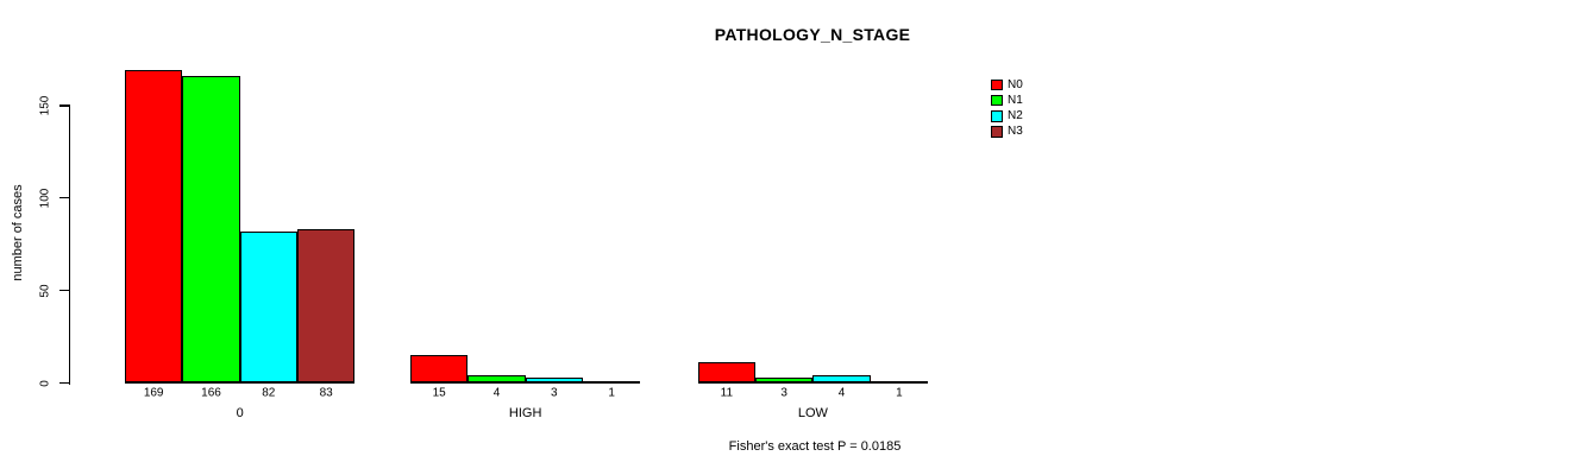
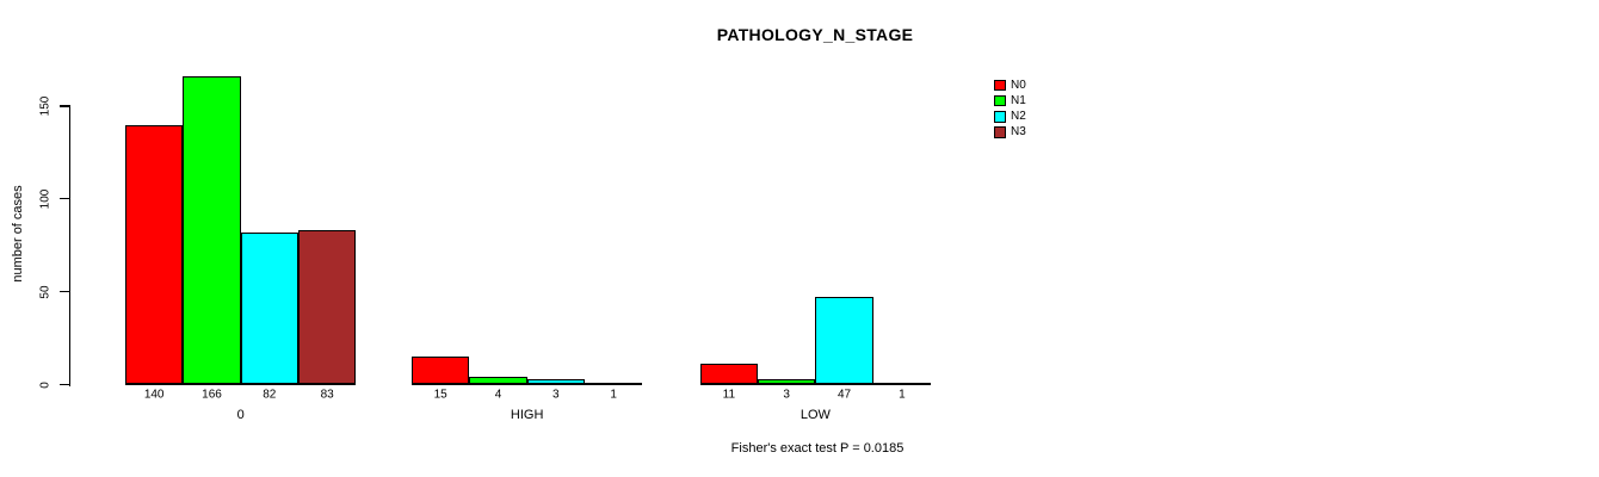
N0/0: 169 -> 140
N2/LOW: 4 -> 47
